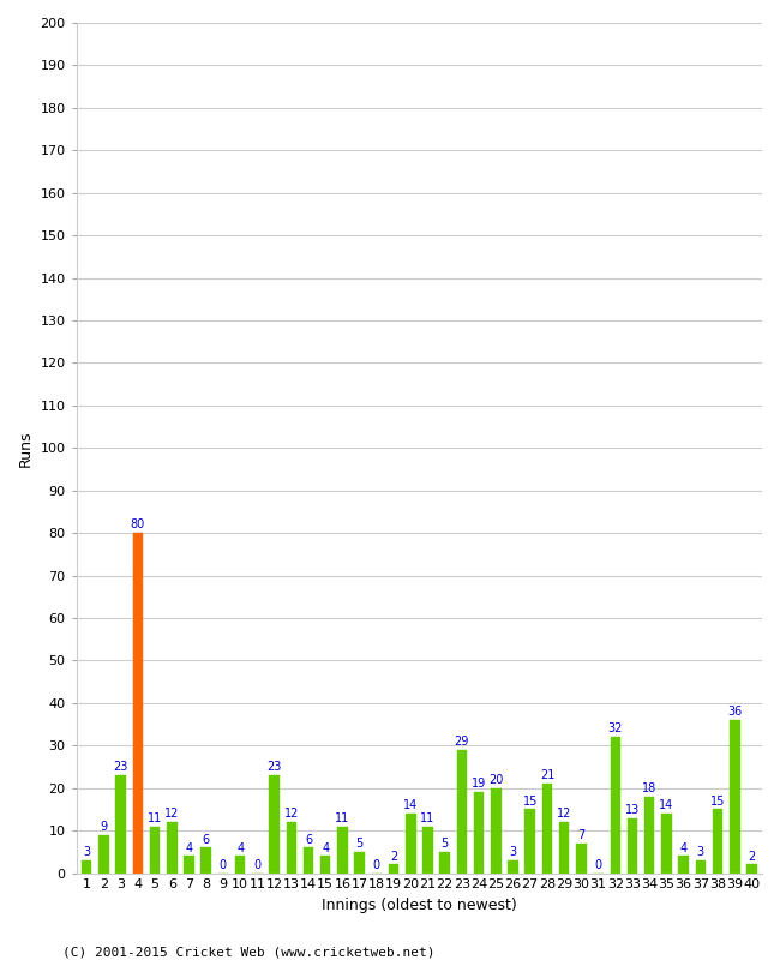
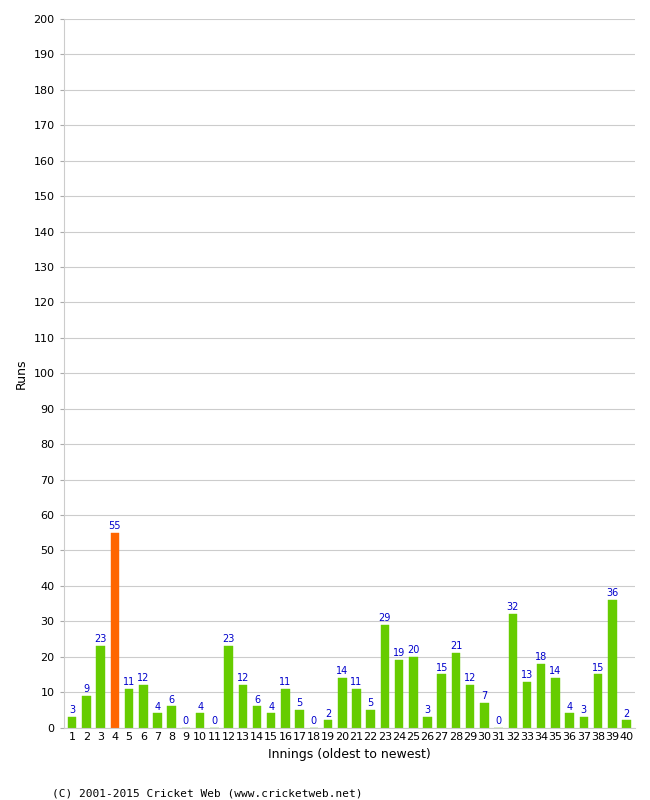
4: 80 -> 55
